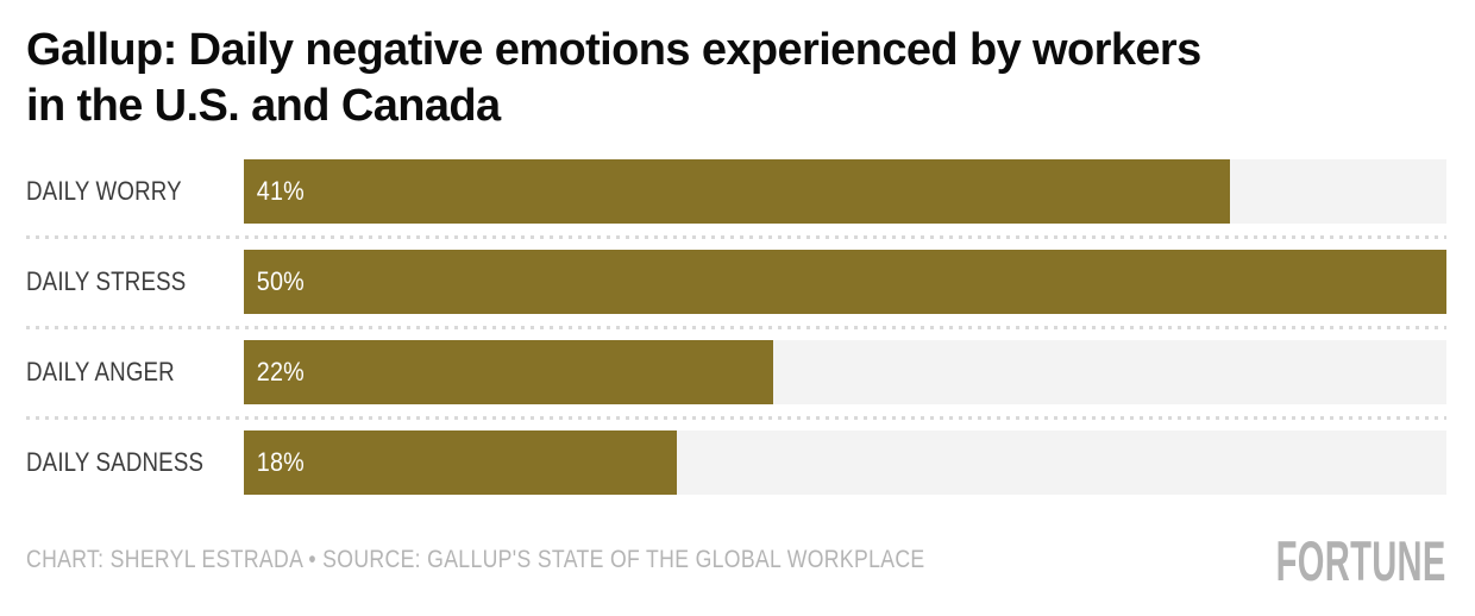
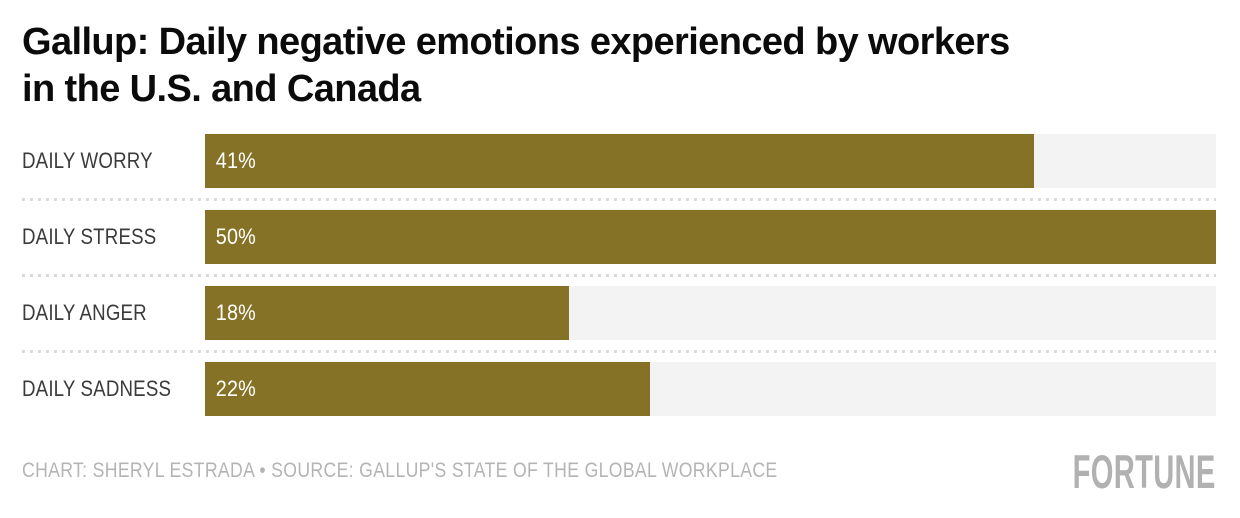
DAILY ANGER: 22% -> 18%
DAILY SADNESS: 18% -> 22%
